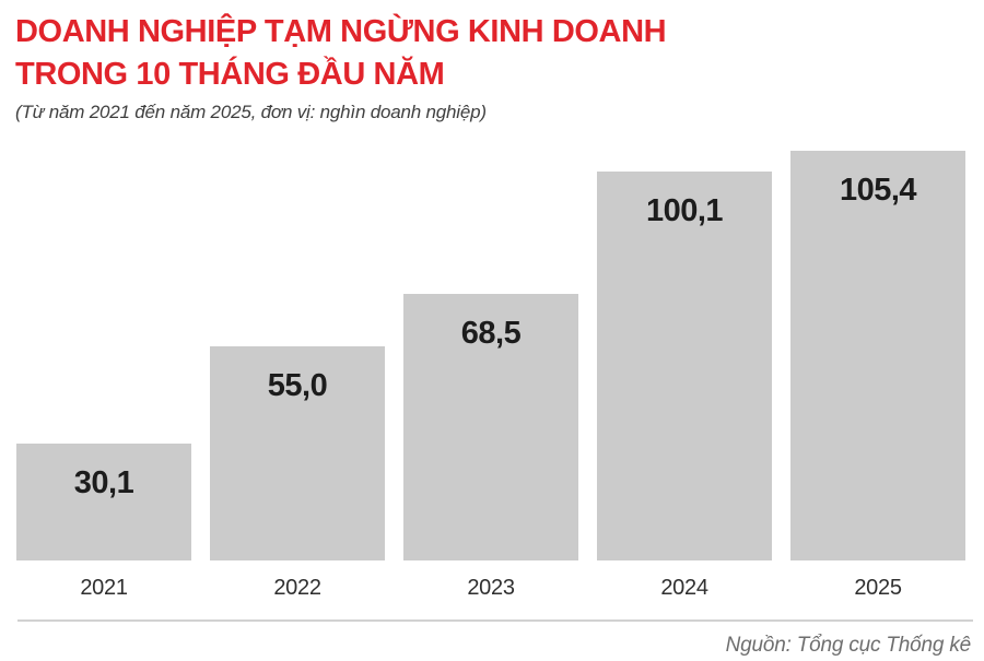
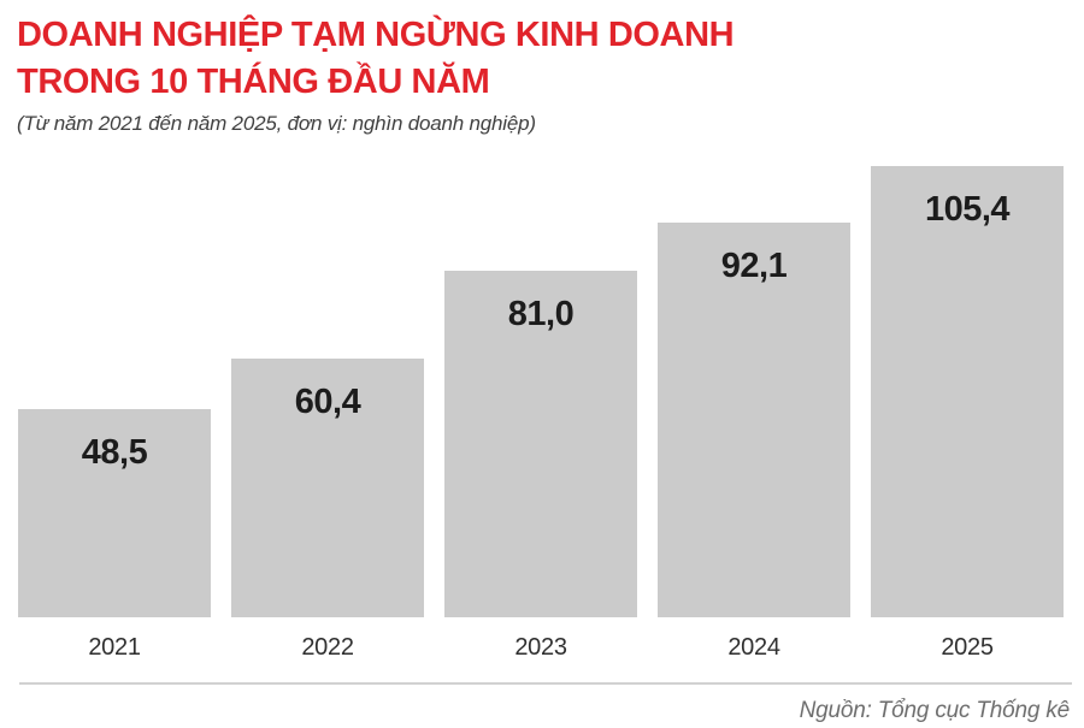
2021: 30,1 -> 48,5
2022: 55,0 -> 60,4
2023: 68,5 -> 81,0
2024: 100,1 -> 92,1
